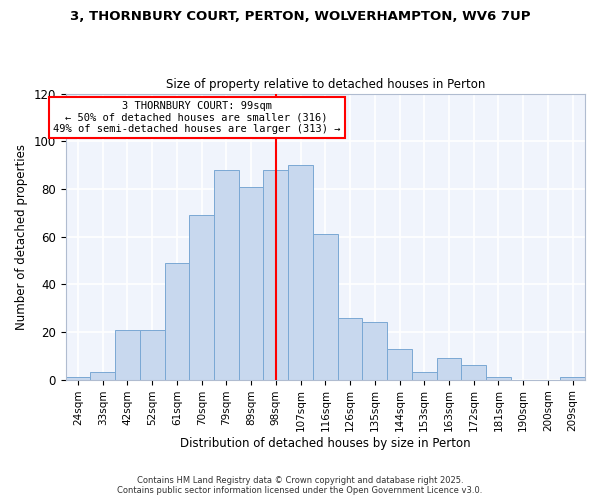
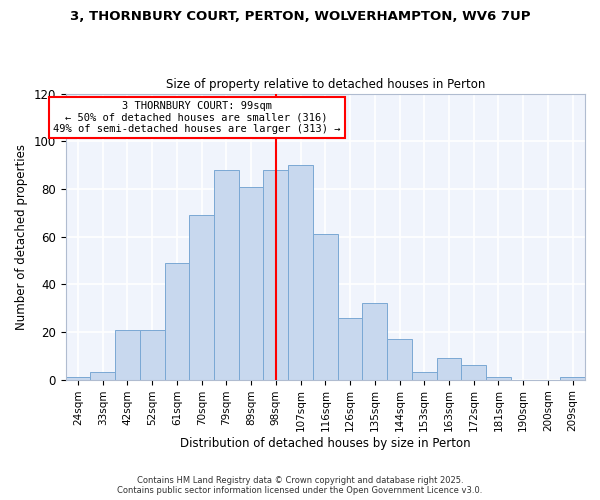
135sqm: 24 -> 32
144sqm: 13 -> 17
